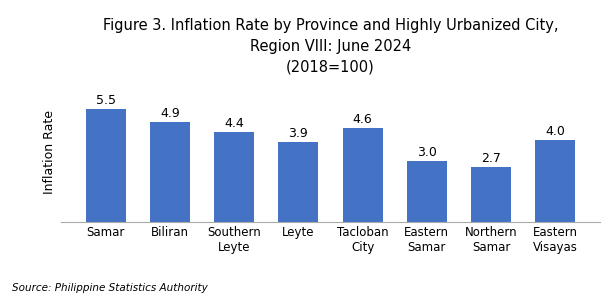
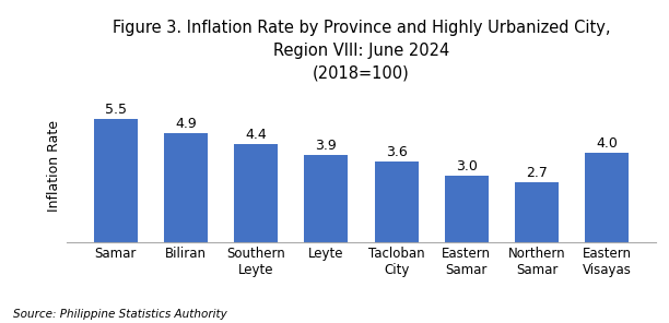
Tacloban City: 4.6 -> 3.6
